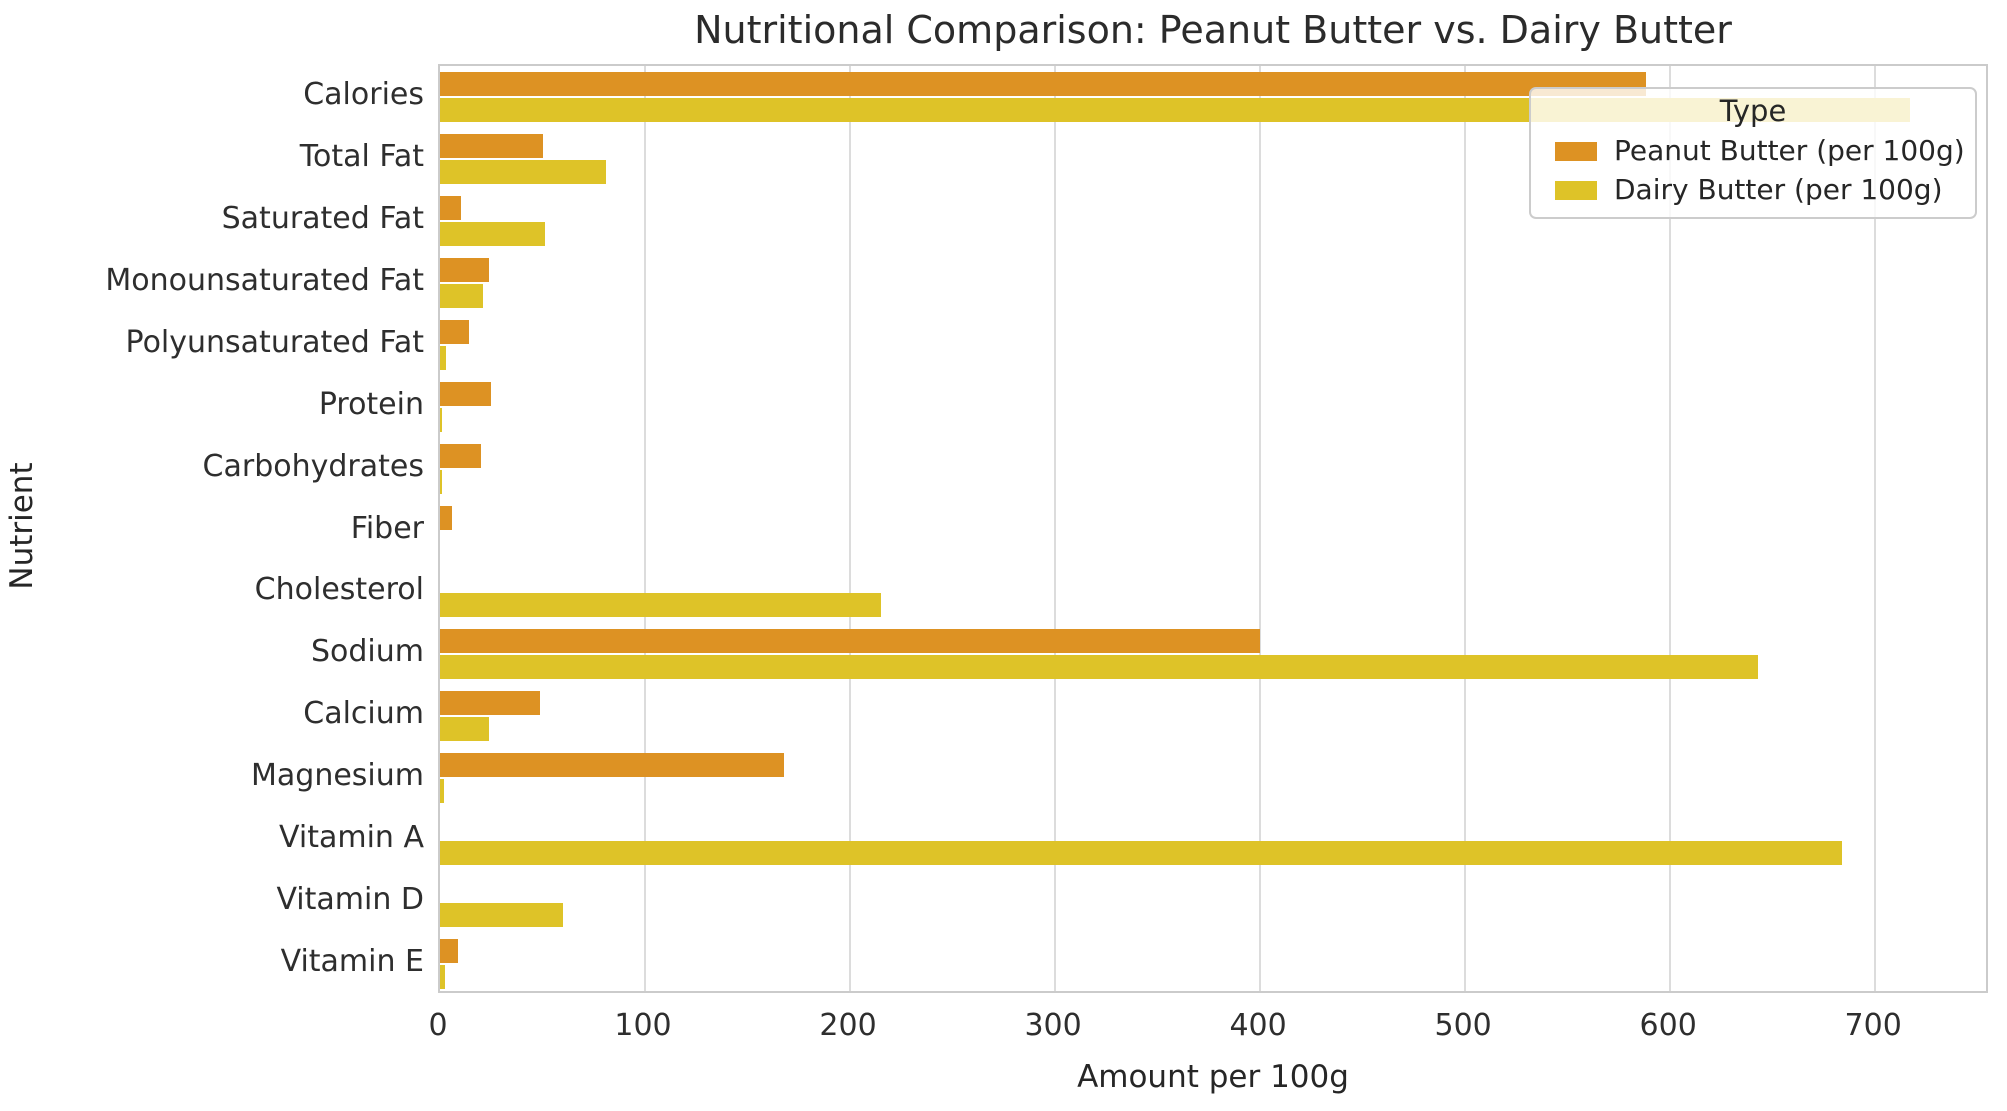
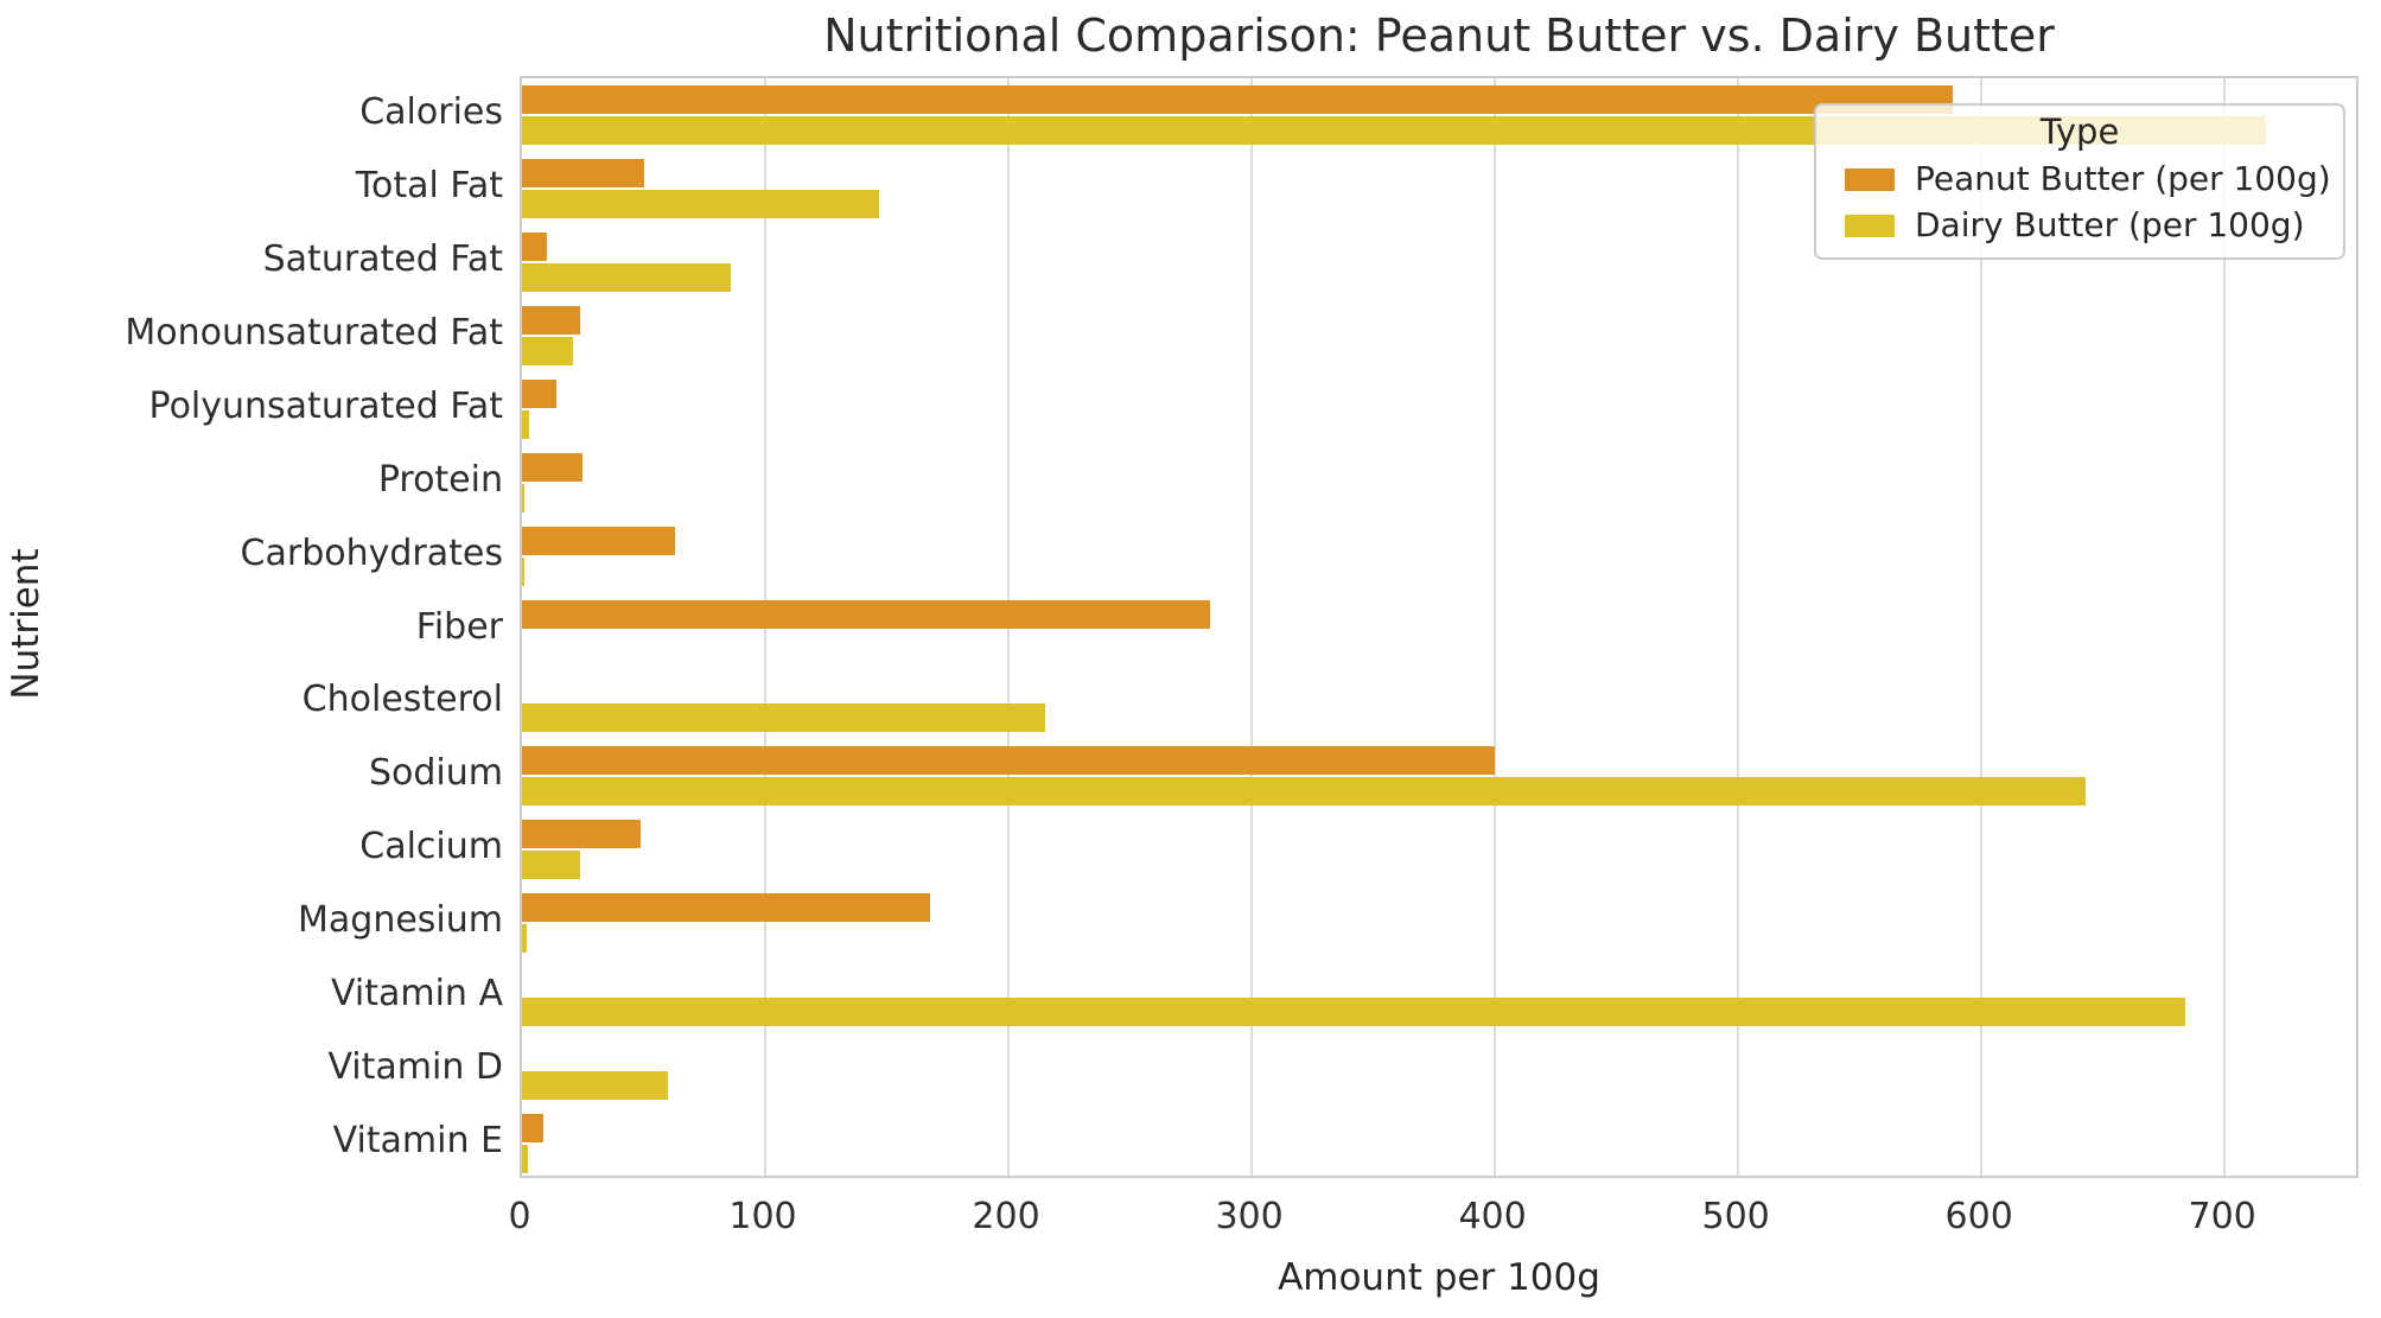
Dairy Butter (per 100g)/Total Fat: 81 -> 147
Dairy Butter (per 100g)/Saturated Fat: 51 -> 86
Peanut Butter (per 100g)/Carbohydrates: 20 -> 63
Peanut Butter (per 100g)/Fiber: 6 -> 283
